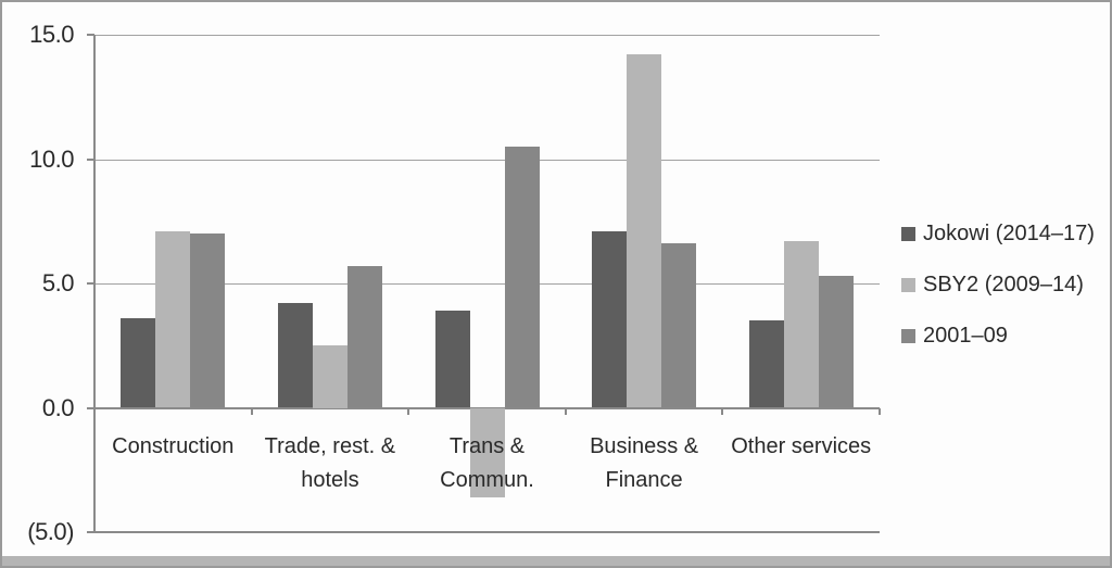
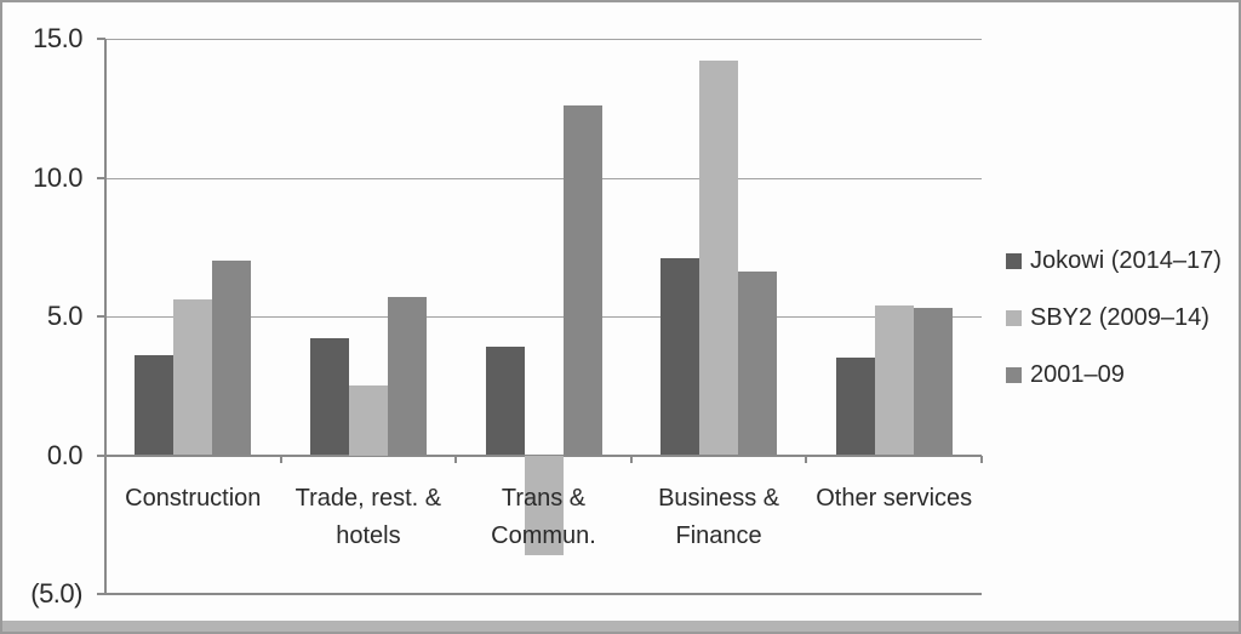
SBY2 (2009–14)/Construction: 7.1 -> 5.6
2001–09/Trans & Commun.: 10.5 -> 12.6
SBY2 (2009–14)/Other services: 6.7 -> 5.4
